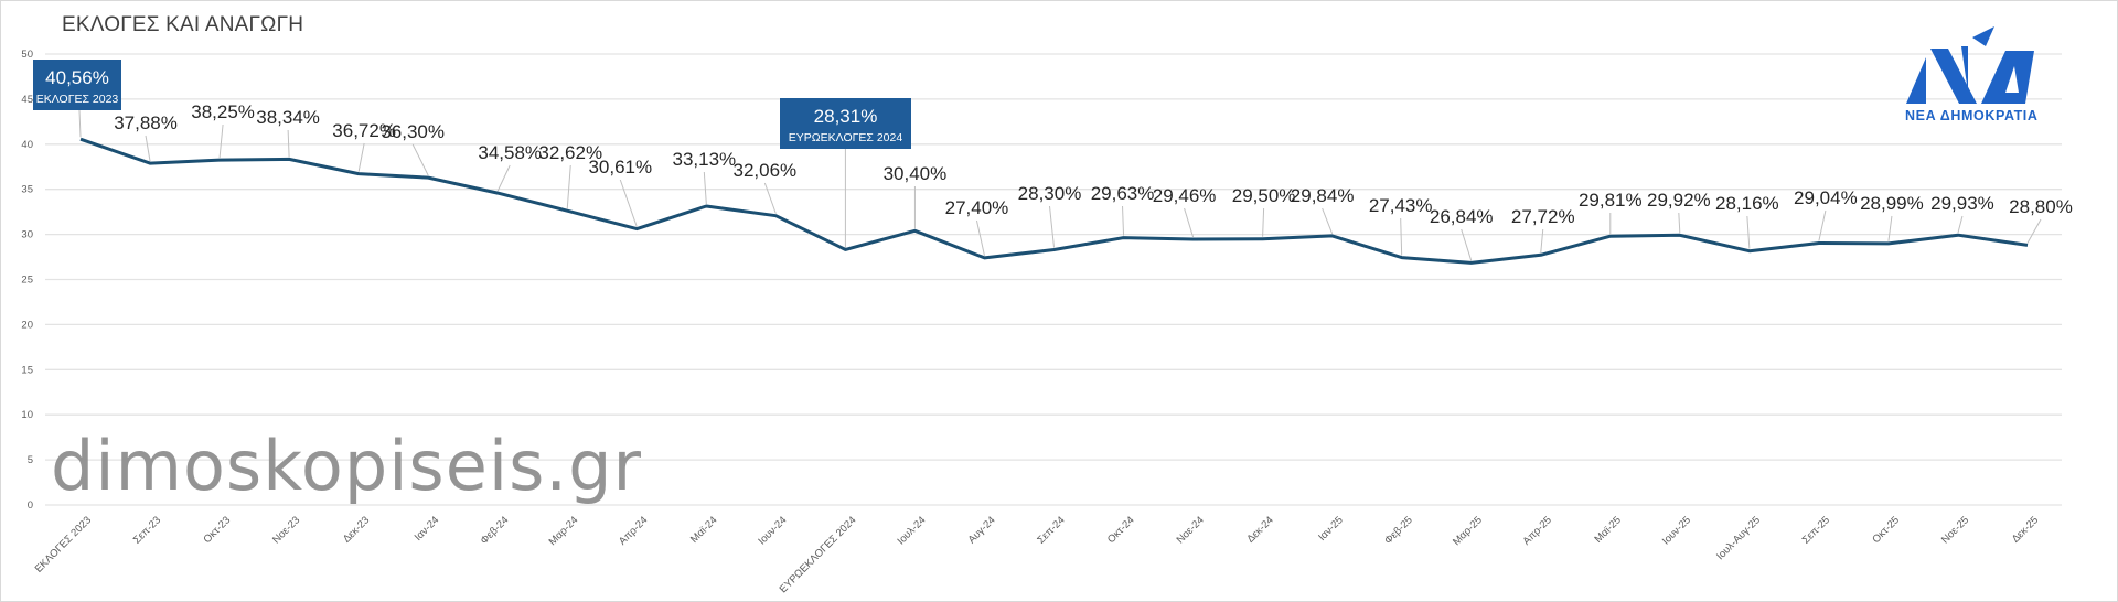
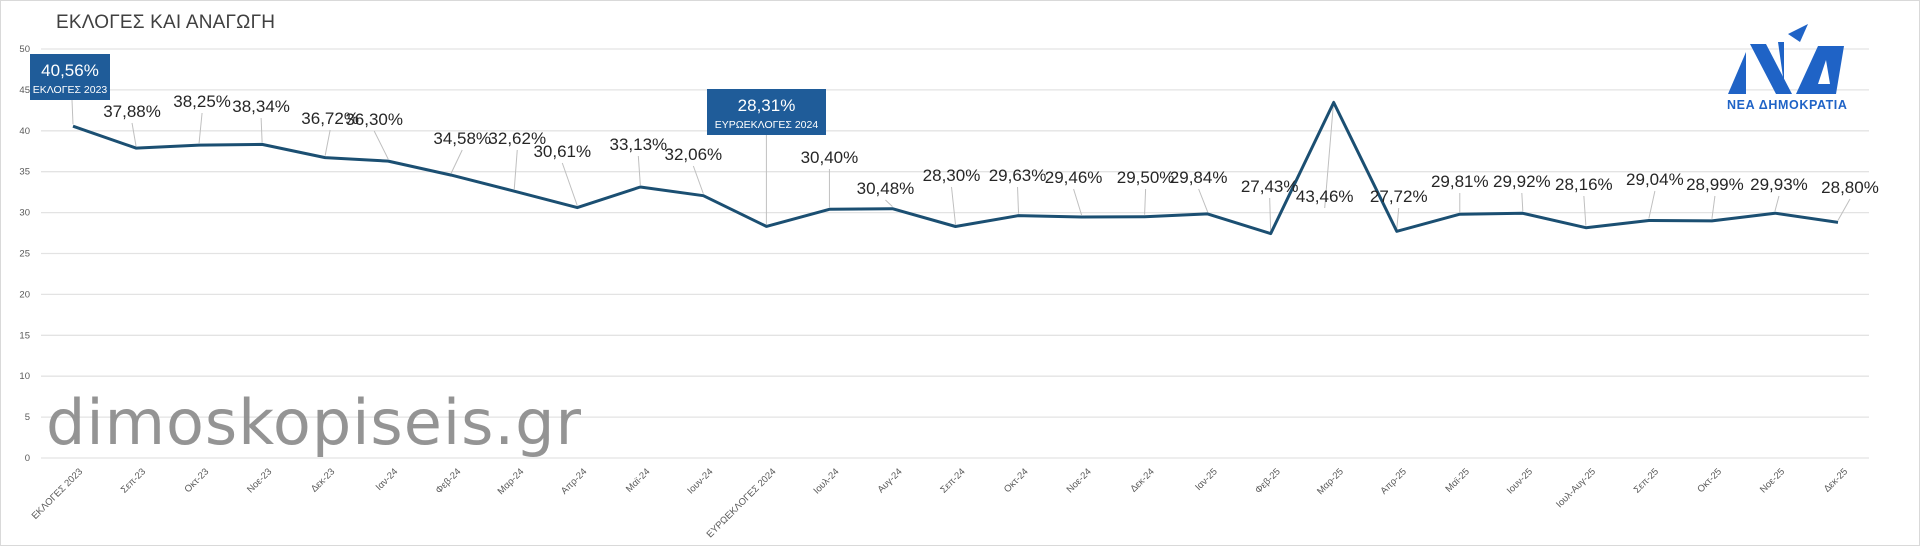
Αυγ-24: 27,40% -> 30,48%
Μαρ-25: 26,84% -> 43,46%
